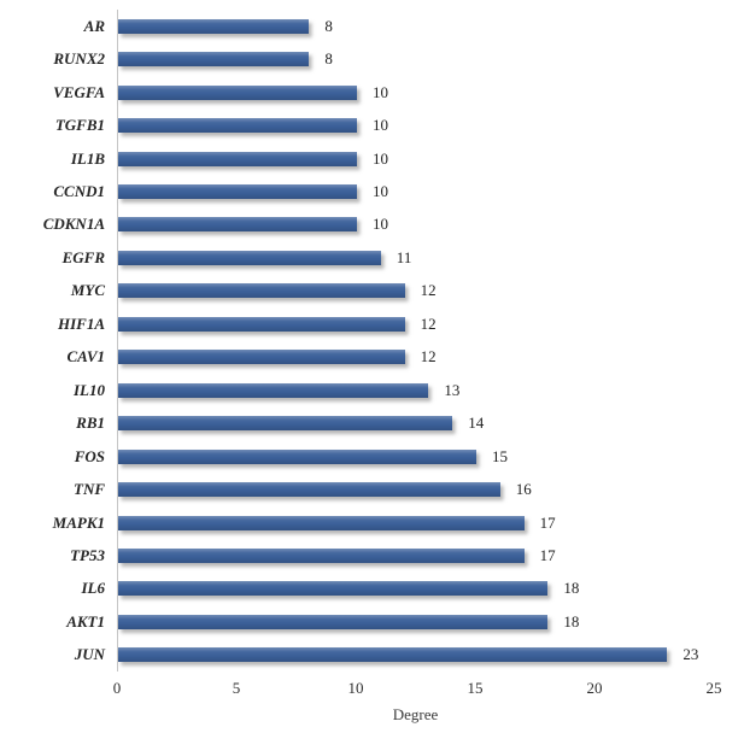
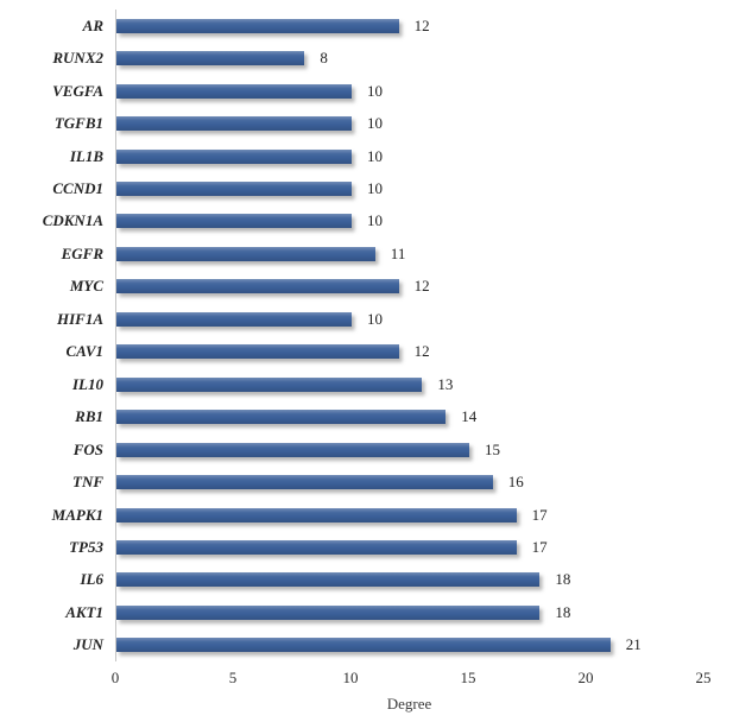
AR: 8 -> 12
HIF1A: 12 -> 10
JUN: 23 -> 21
